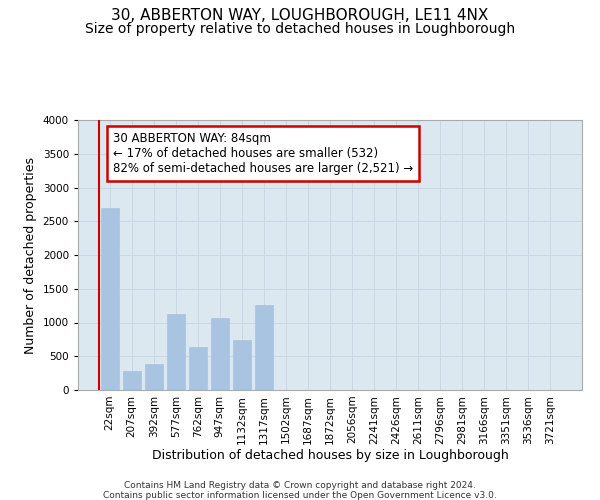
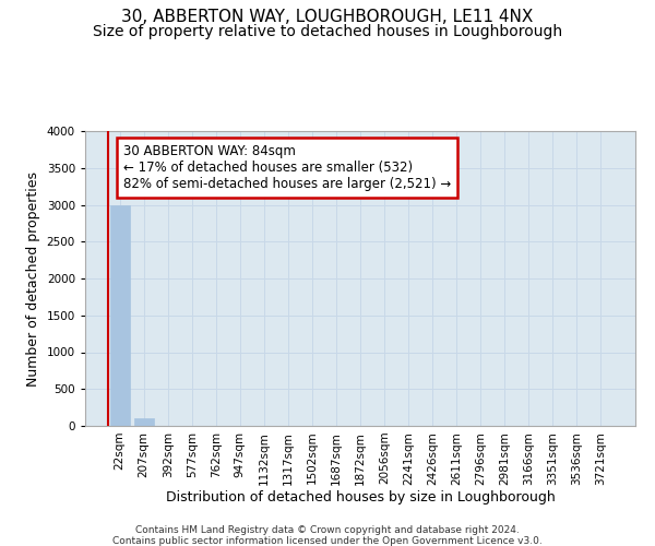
22sqm: 2700 -> 3000
207sqm: 280 -> 100
392sqm: 380 -> 0
577sqm: 1120 -> 0
762sqm: 640 -> 0
947sqm: 1060 -> 0
1132sqm: 740 -> 0
1317sqm: 1260 -> 0
